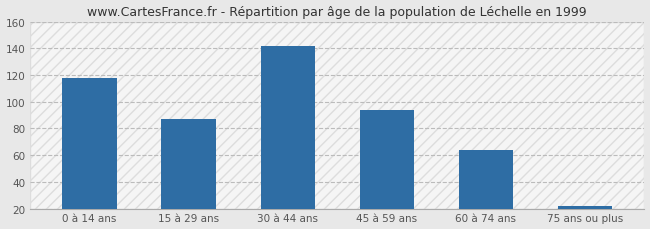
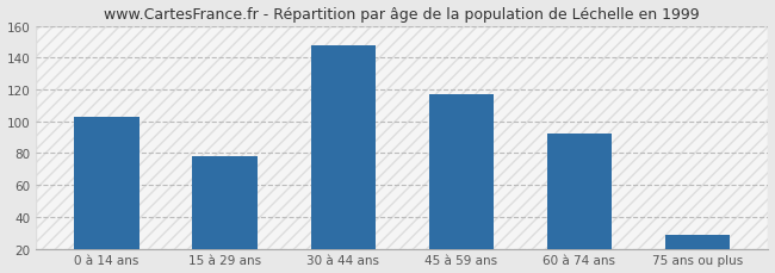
0 à 14 ans: 118 -> 103
15 à 29 ans: 87 -> 78
30 à 44 ans: 142 -> 148
45 à 59 ans: 94 -> 117
60 à 74 ans: 64 -> 92
75 ans ou plus: 22 -> 29
